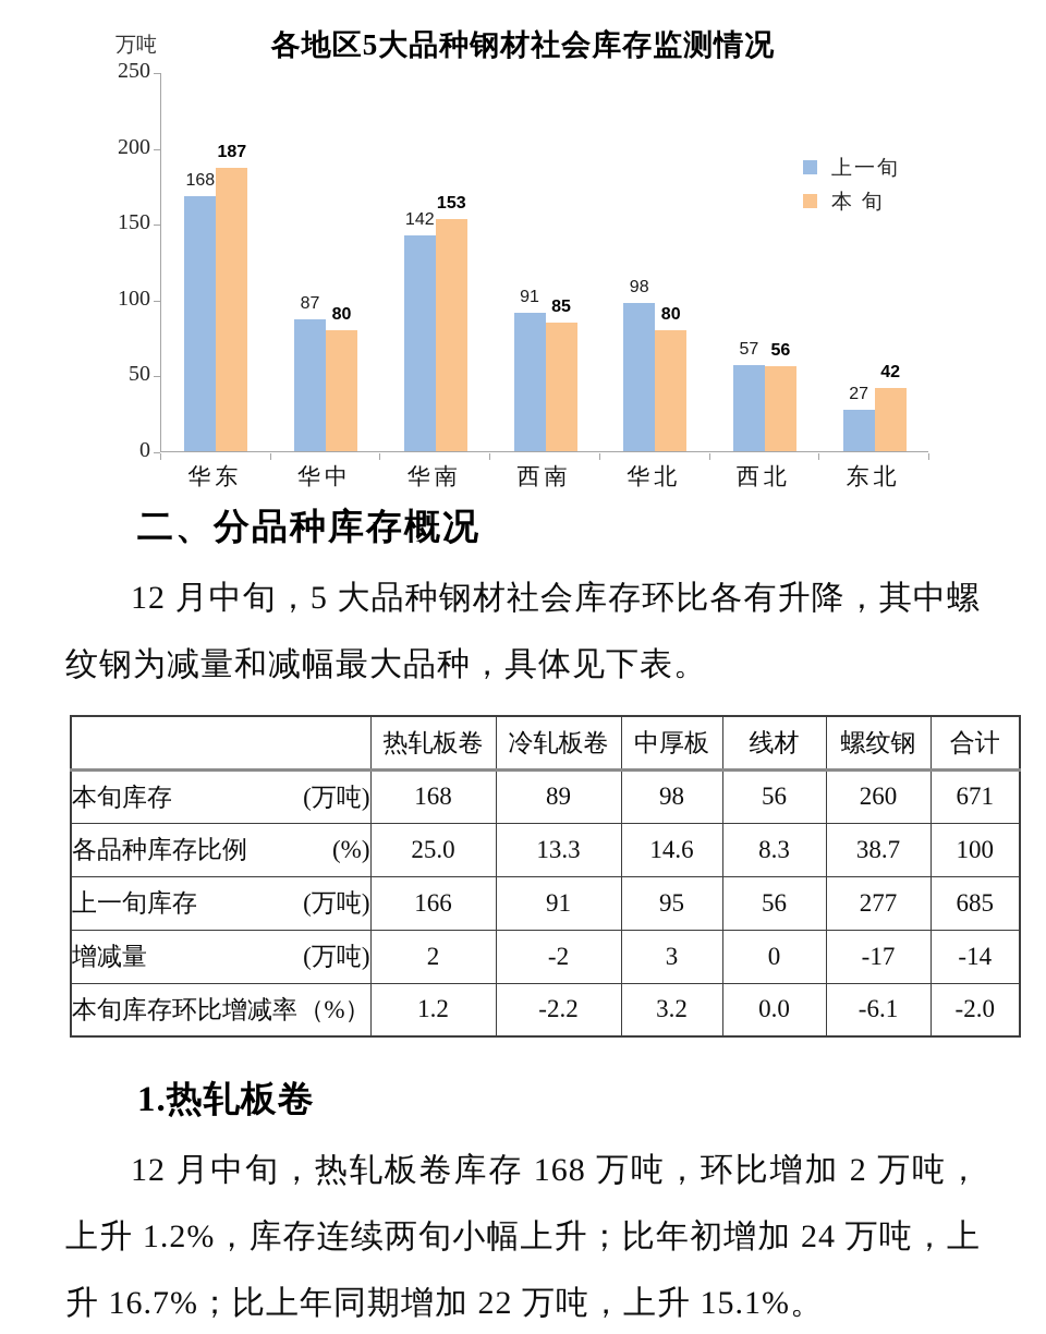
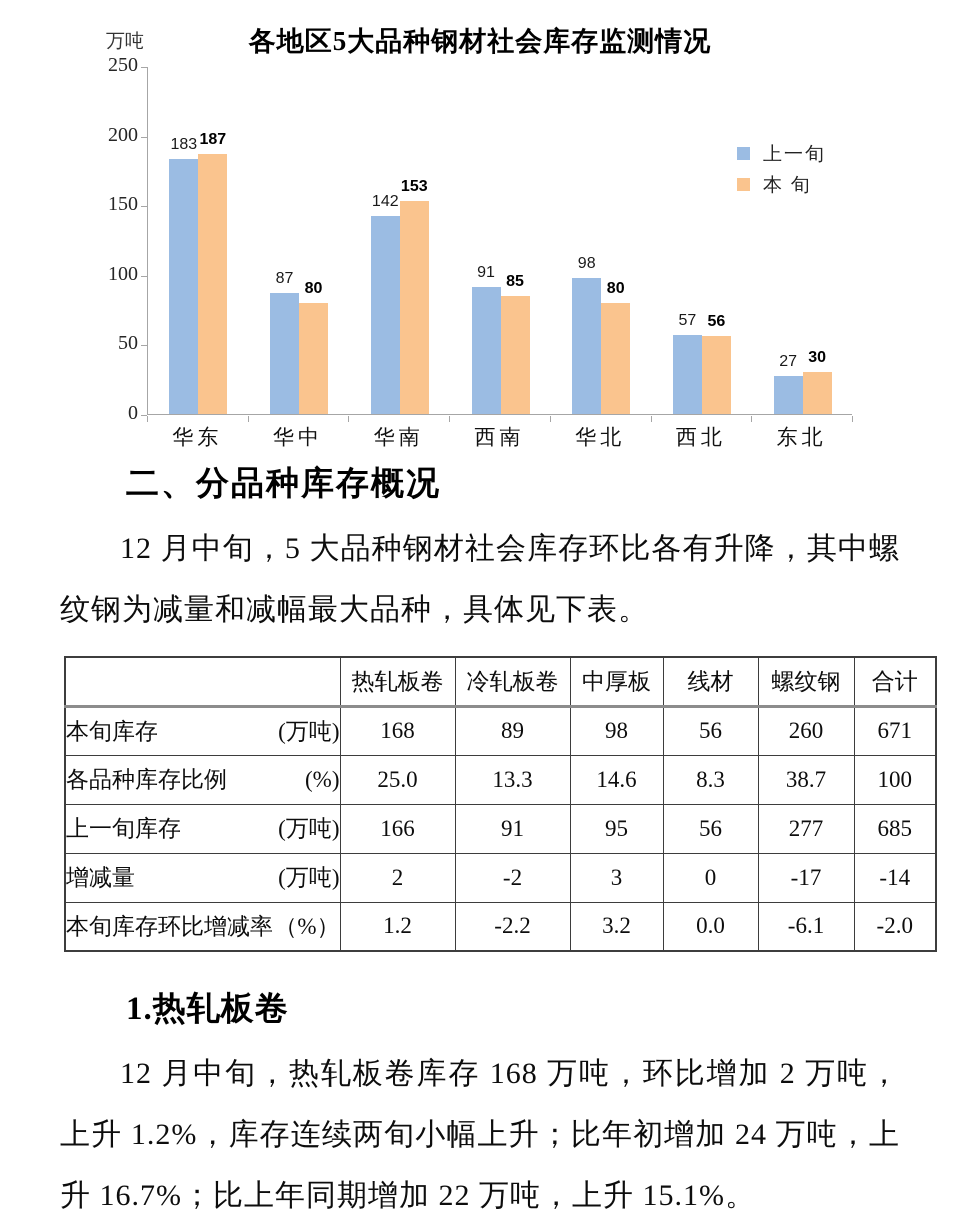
上一旬/华东: 168 -> 183
本旬/东北: 42 -> 30
